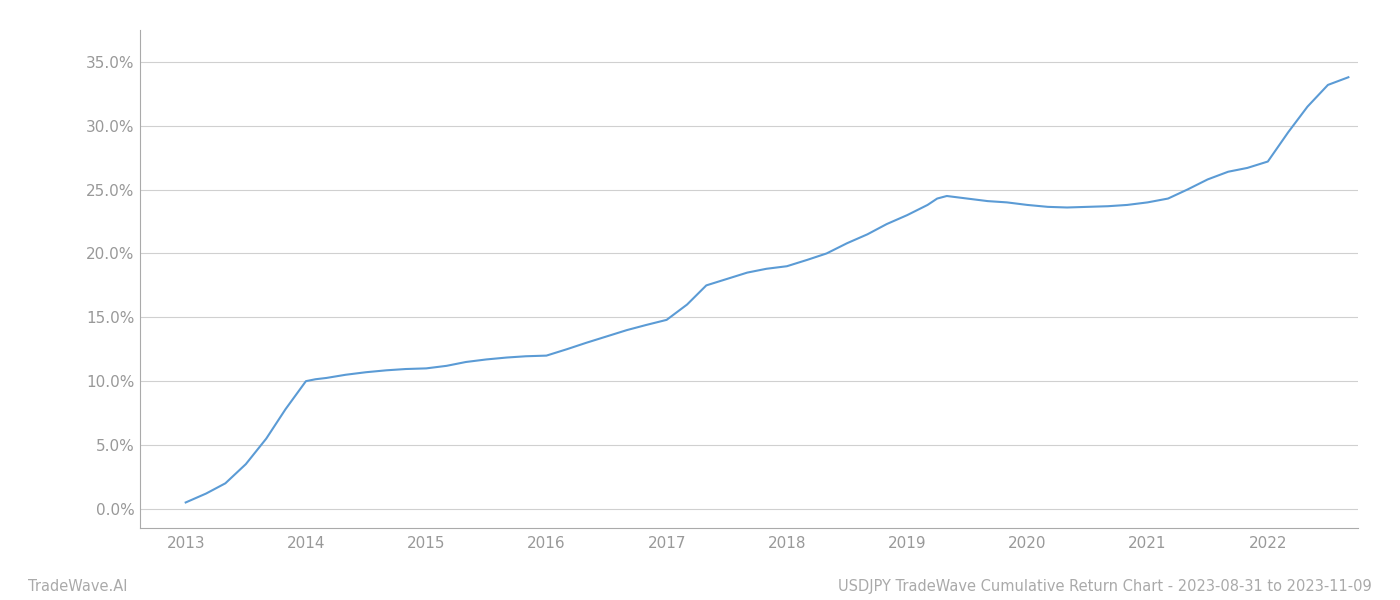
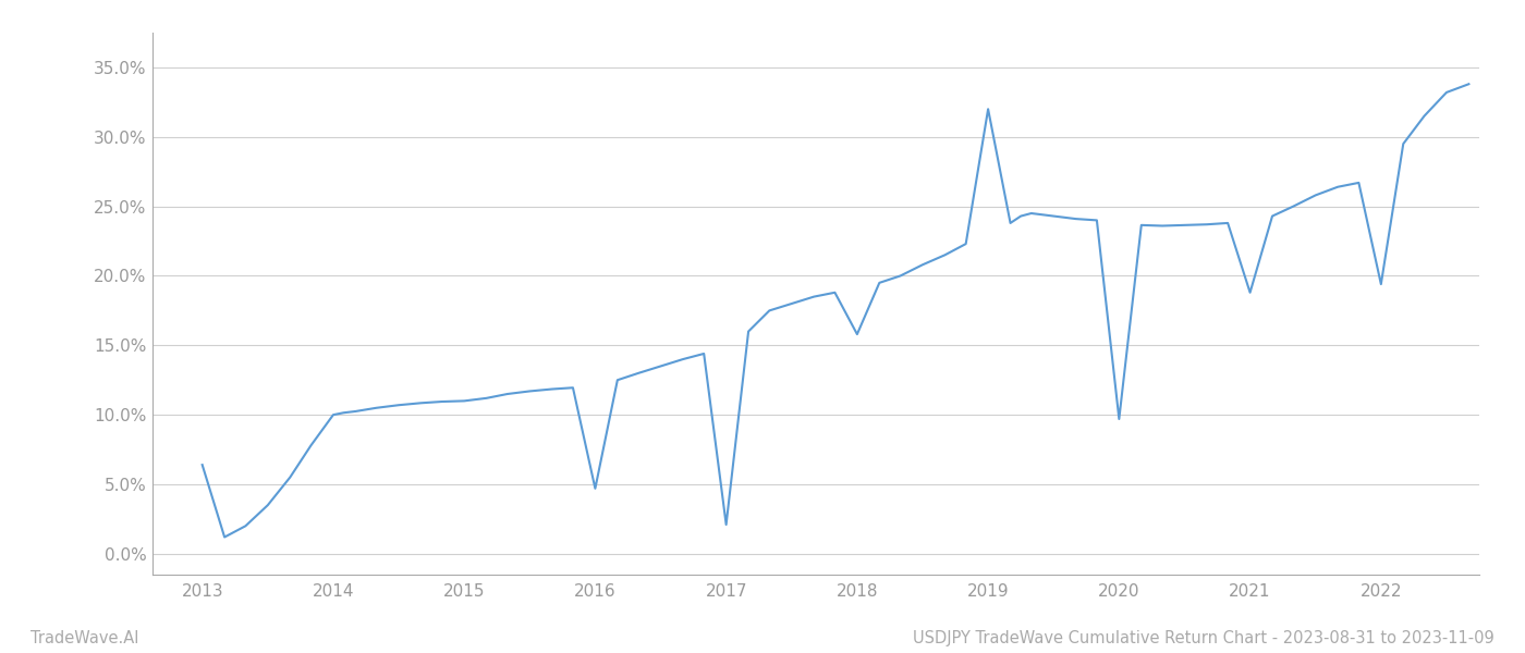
2013: 0.5% -> 6.4%
2016: 12.0% -> 4.7%
2017: 14.8% -> 2.1%
2018: 19.0% -> 15.8%
2019: 23.0% -> 32.0%
2020: 23.8% -> 9.7%
2021: 24.0% -> 18.8%
2022: 27.2% -> 19.4%
